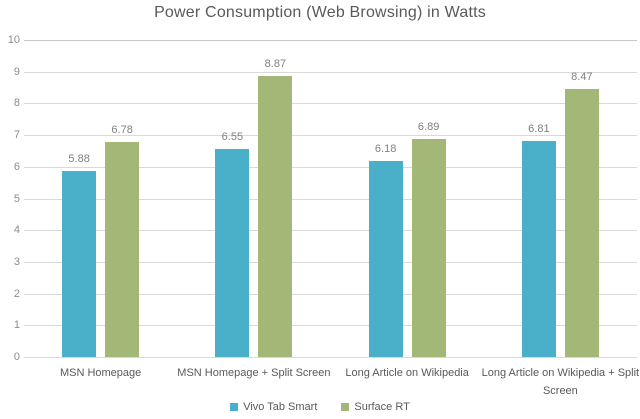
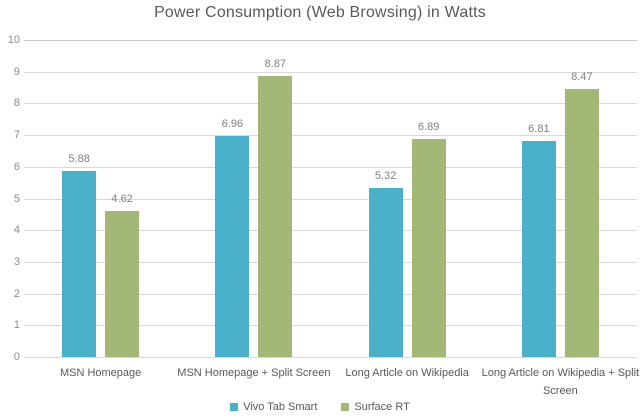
Surface RT/MSN Homepage: 6.78 -> 4.62
Vivo Tab Smart/MSN Homepage + Split Screen: 6.55 -> 6.96
Vivo Tab Smart/Long Article on Wikipedia: 6.18 -> 5.32
